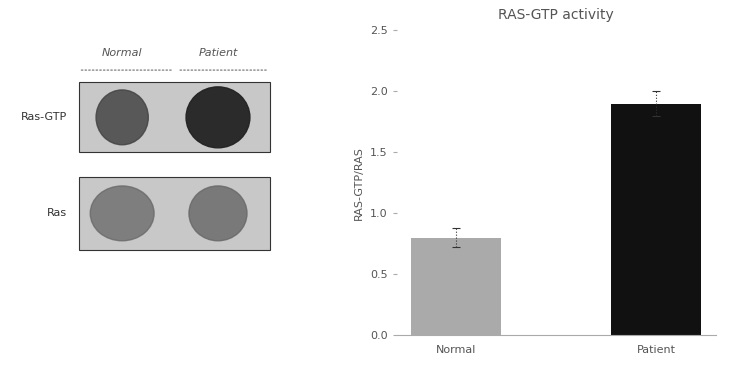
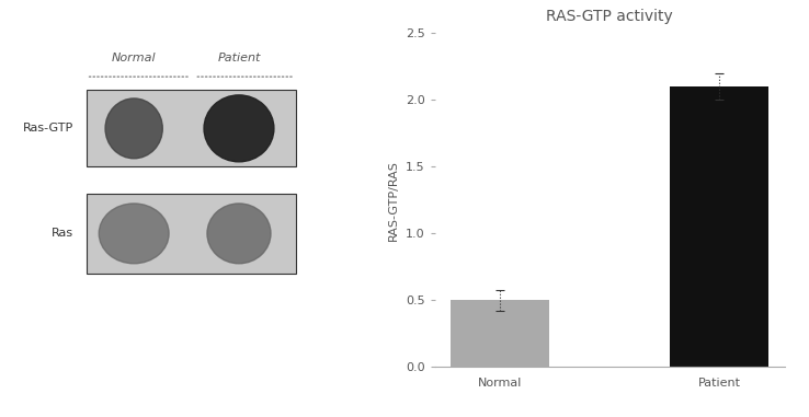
Normal: 0.8 -> 0.5
Patient: 1.9 -> 2.1
